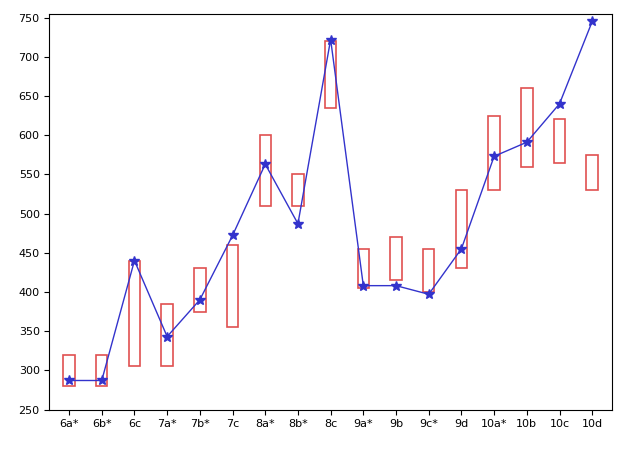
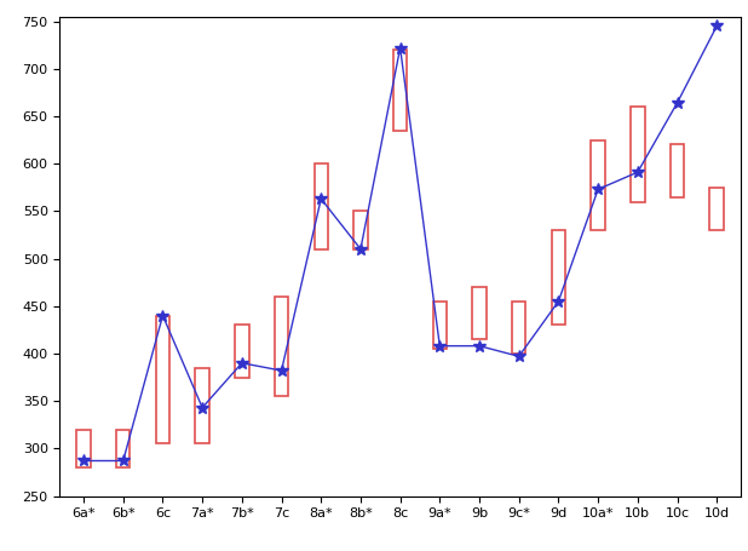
7c: 472 -> 382
8b*: 487 -> 510
10c: 640 -> 664
